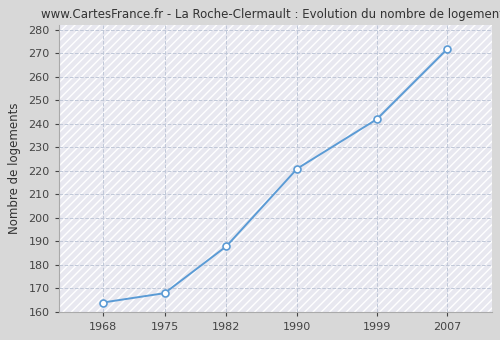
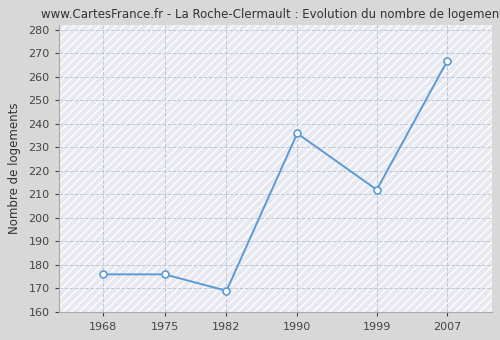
1968: 164 -> 176
1975: 168 -> 176
1982: 188 -> 169
1990: 221 -> 236
1999: 242 -> 212
2007: 272 -> 267
